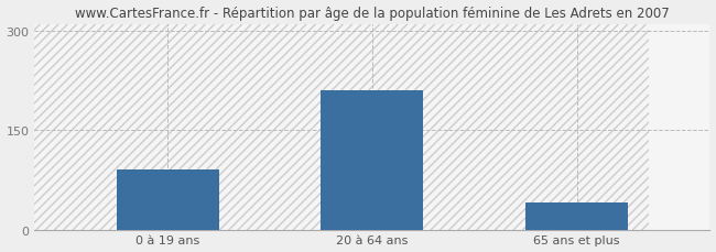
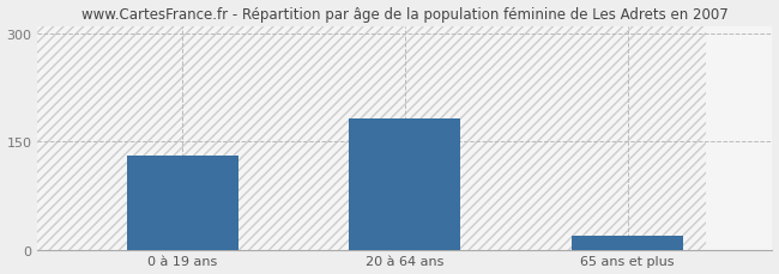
0 à 19 ans: 90 -> 130
20 à 64 ans: 210 -> 182
65 ans et plus: 40 -> 20
